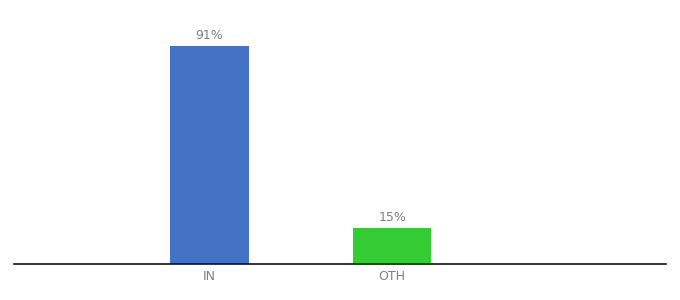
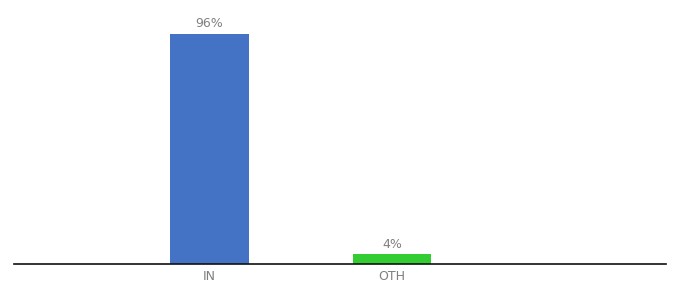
IN: 91% -> 96%
OTH: 15% -> 4%
